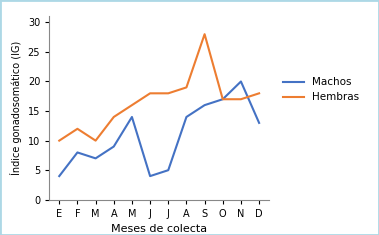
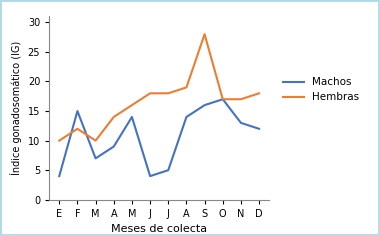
Machos/F: 8 -> 15
Machos/N: 20 -> 13
Machos/D: 13 -> 12
